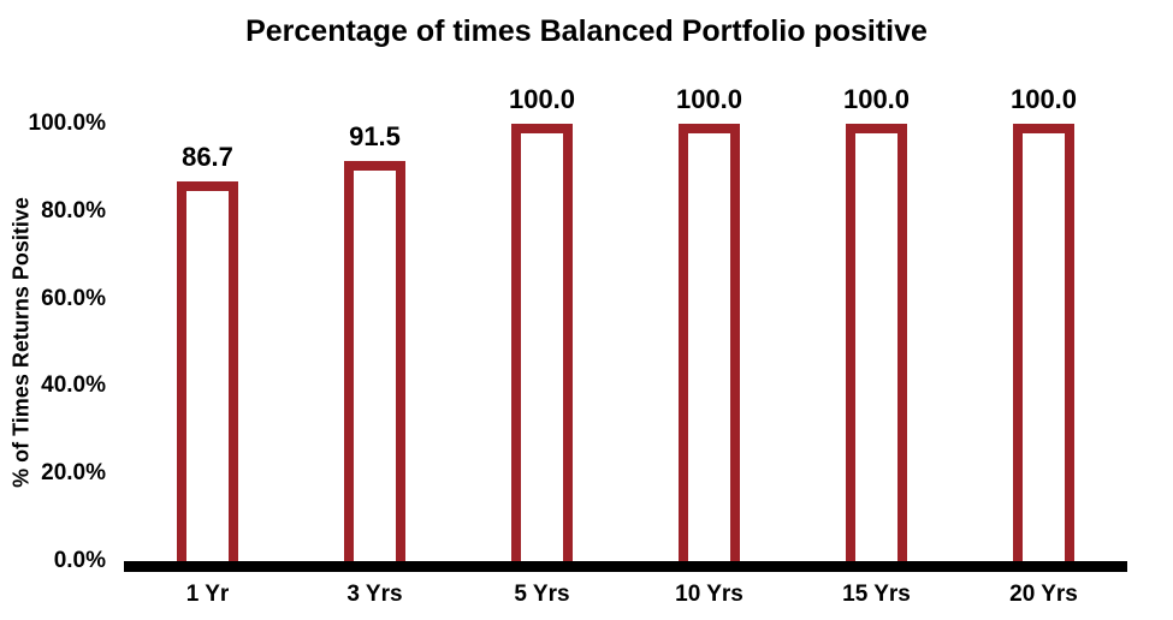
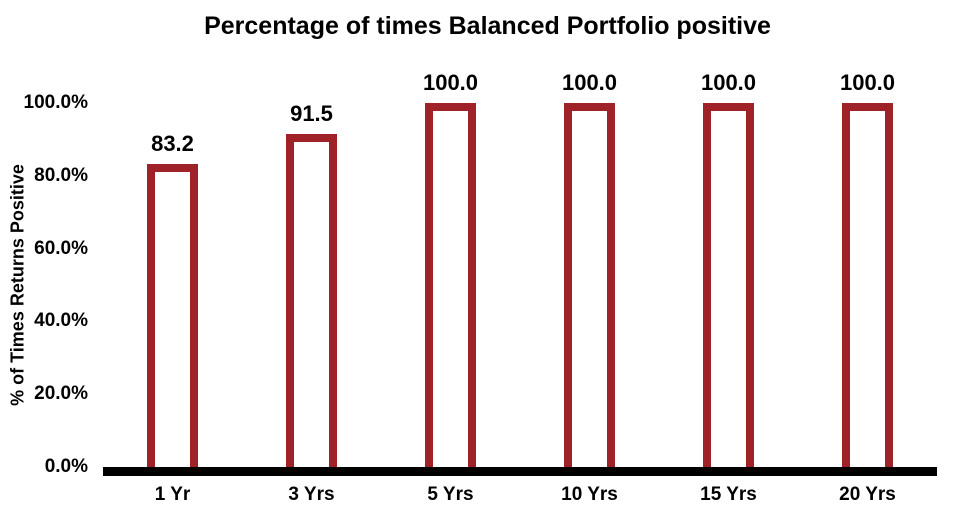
1 Yr: 86.7 -> 83.2
